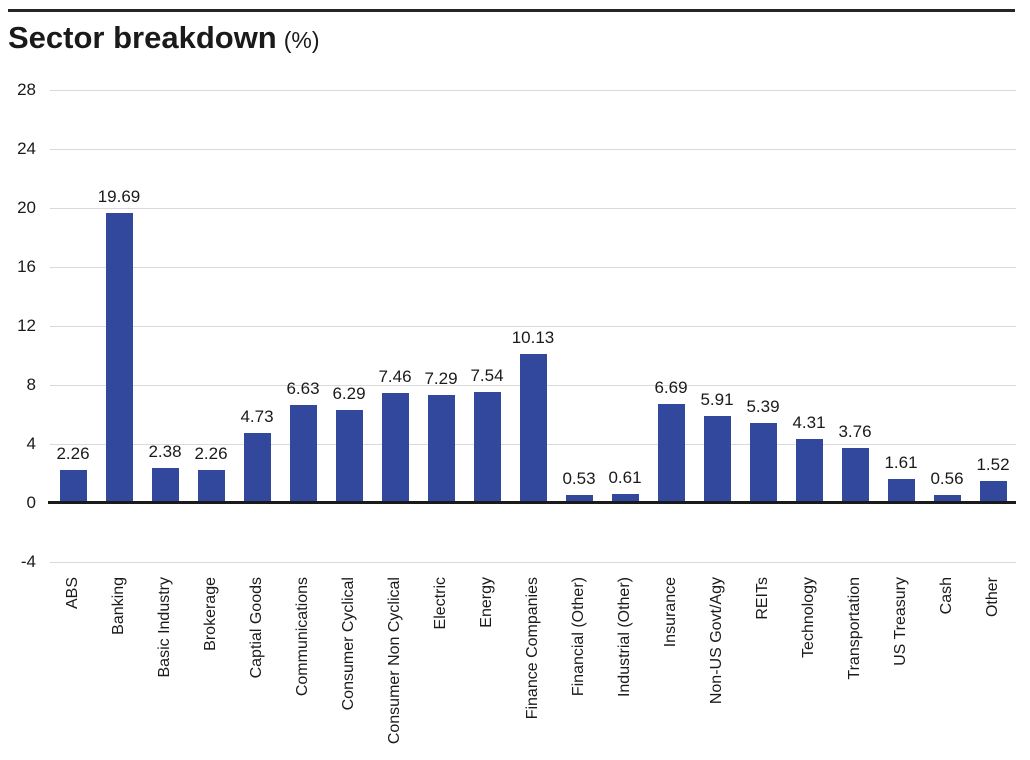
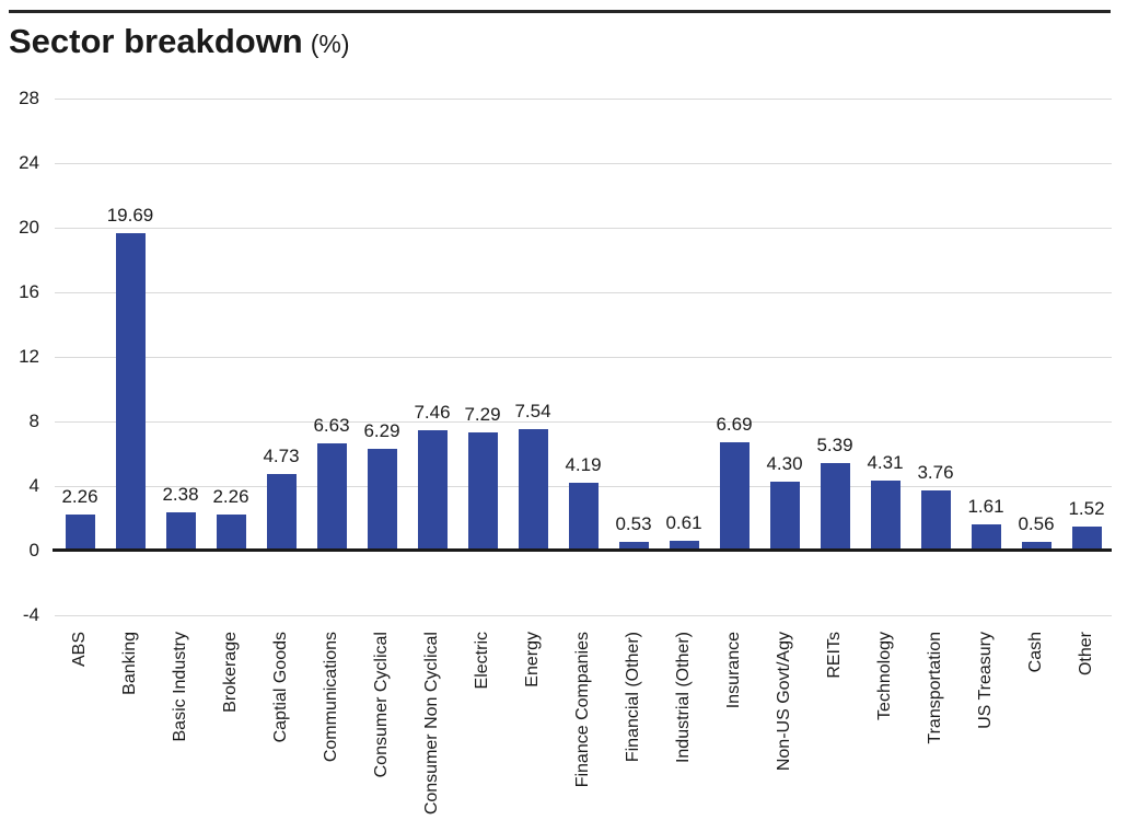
Finance Companies: 10.13 -> 4.19
Non-US Govt/Agy: 5.91 -> 4.30
